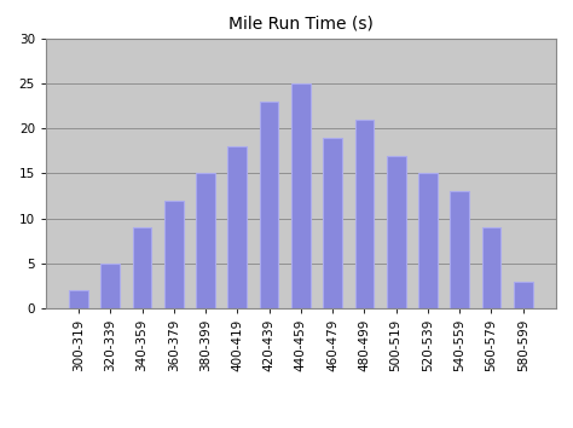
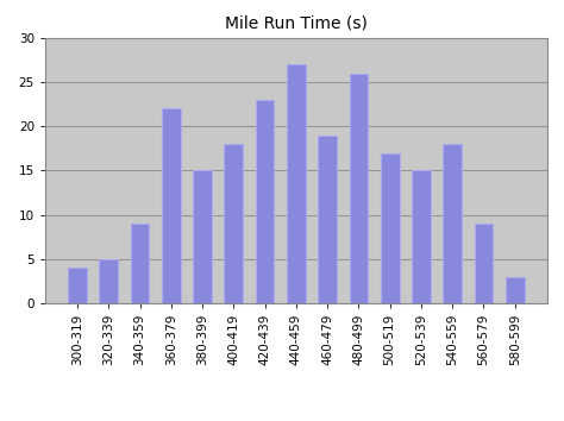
300-319: 2 -> 4
360-379: 12 -> 22
440-459: 25 -> 27
480-499: 21 -> 26
540-559: 13 -> 18
